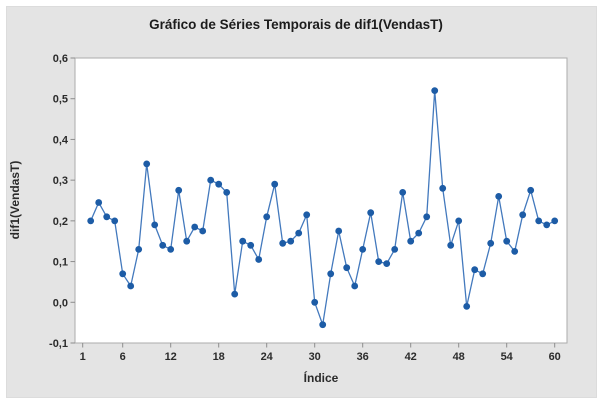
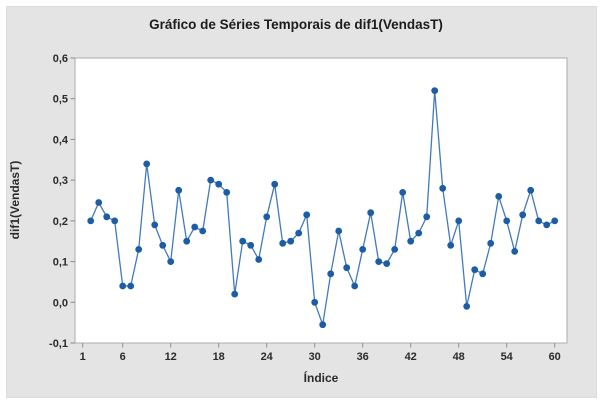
6: 0,07 -> 0,04
12: 0,13 -> 0,10
54: 0,15 -> 0,20
